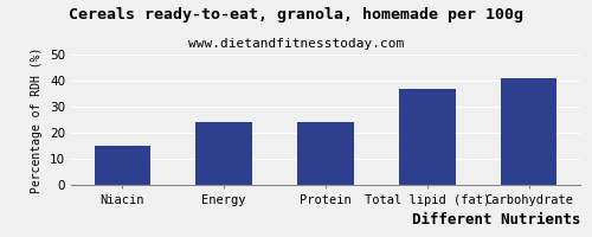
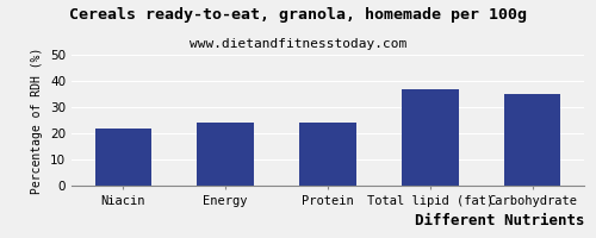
Niacin: 15 -> 22
Carbohydrate: 41 -> 35
